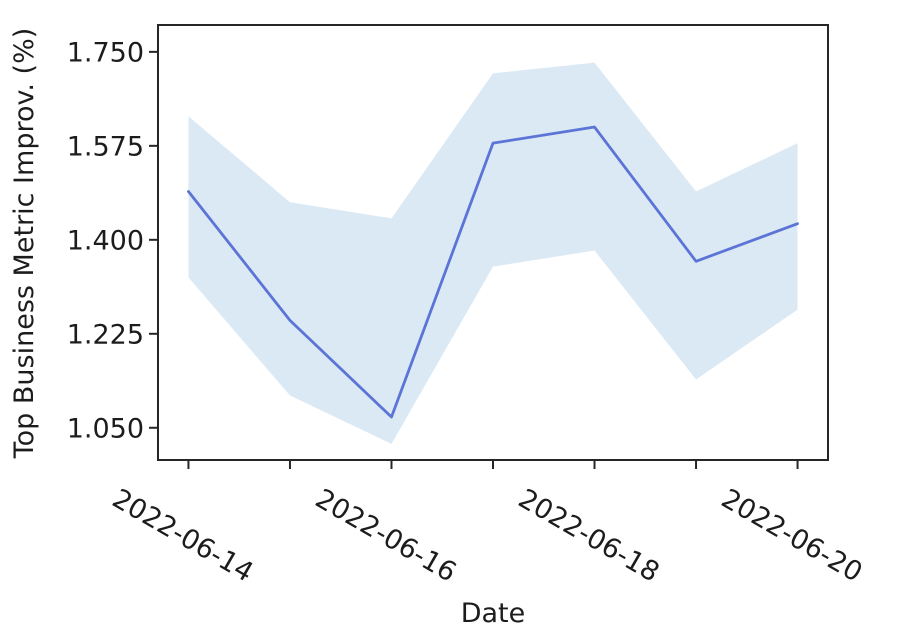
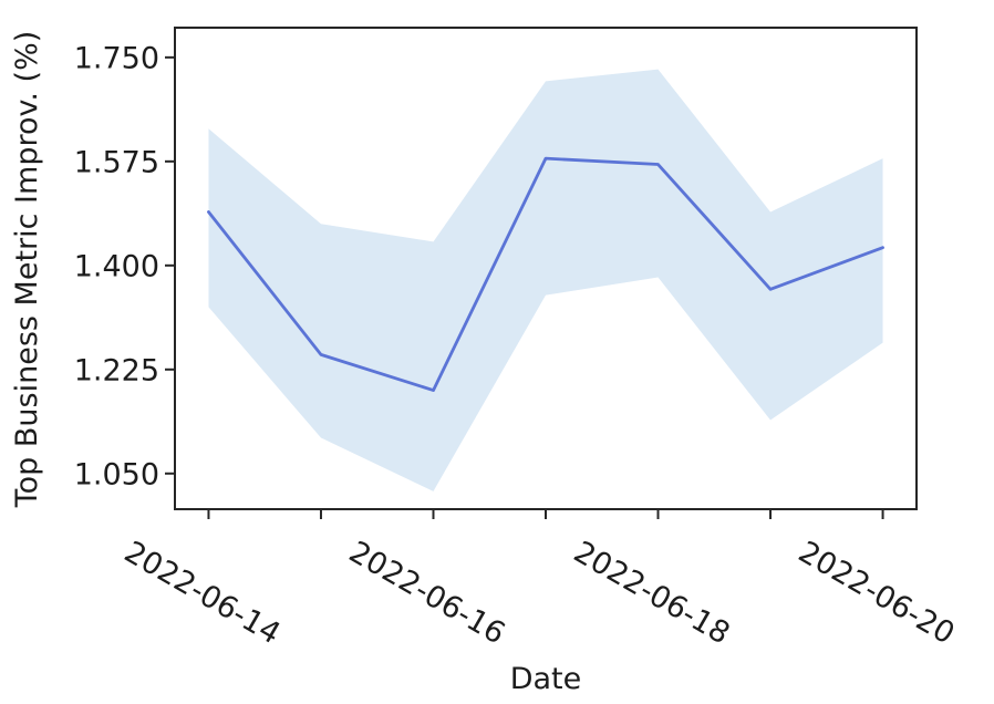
2022-06-16: 1.07 -> 1.19
2022-06-18: 1.61 -> 1.57
